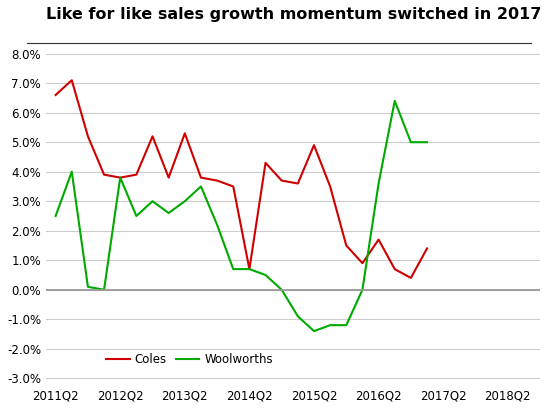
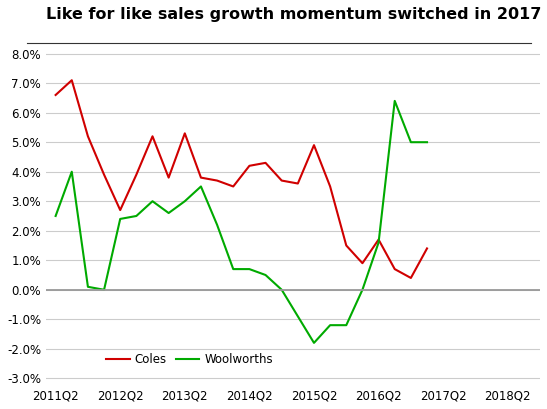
Coles/2012Q2: 3.8% -> 2.7%
Woolworths/2012Q2: 3.8% -> 2.4%
Coles/2014Q2: 0.7% -> 4.2%
Woolworths/2015Q2: -1.4% -> -1.8%
Woolworths/2016Q2: 3.6% -> 1.6%
